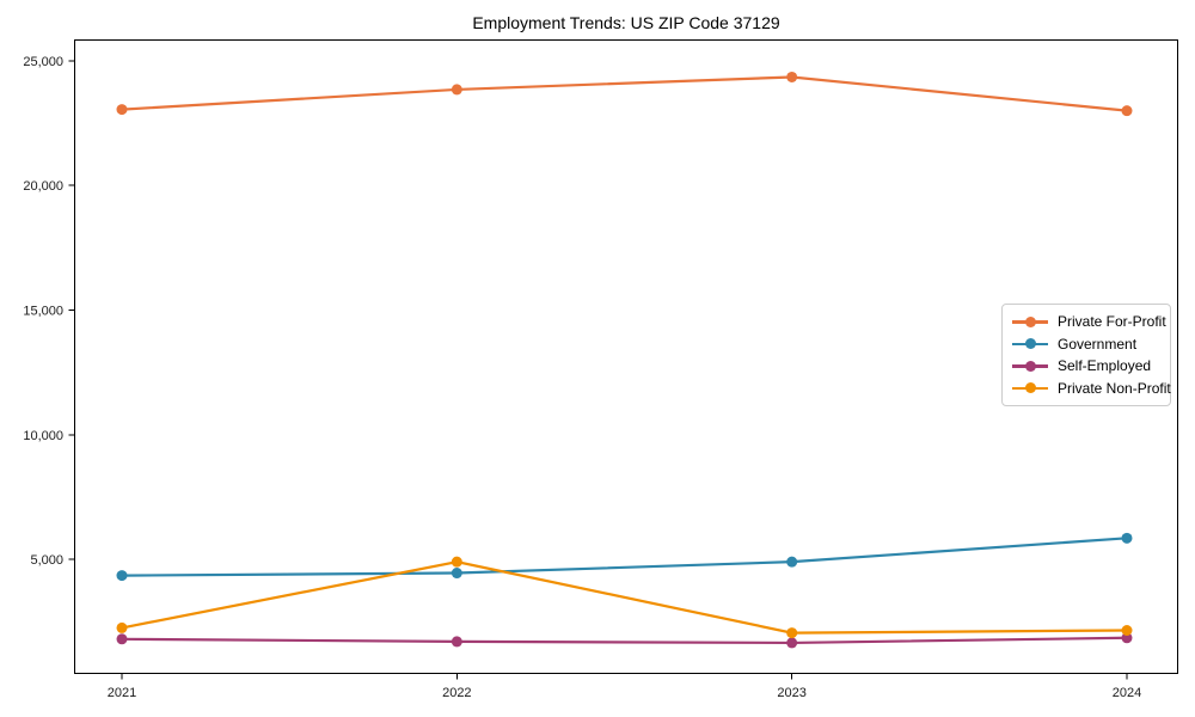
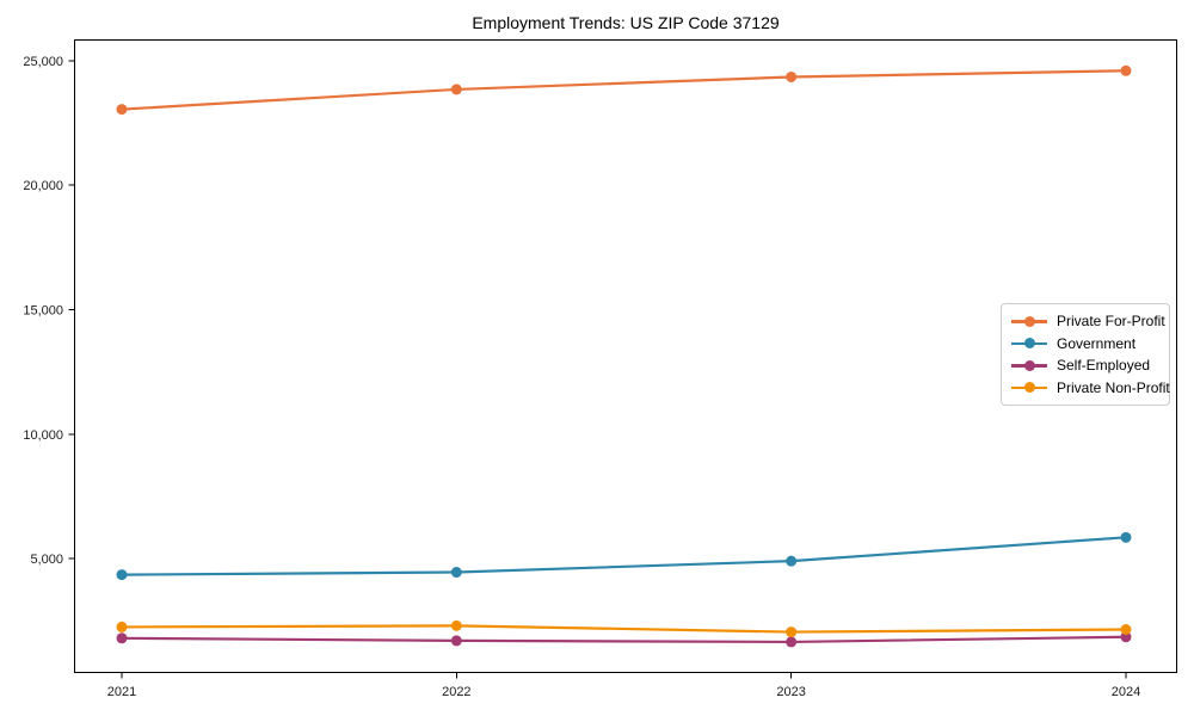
Private Non-Profit/2022: 4900 -> 2300
Private For-Profit/2024: 23000 -> 24600
